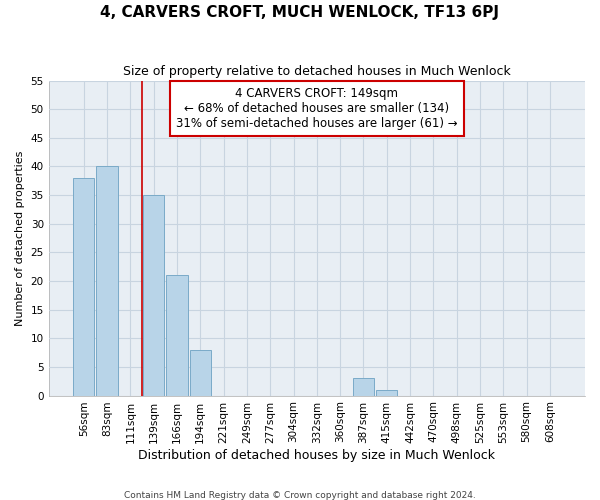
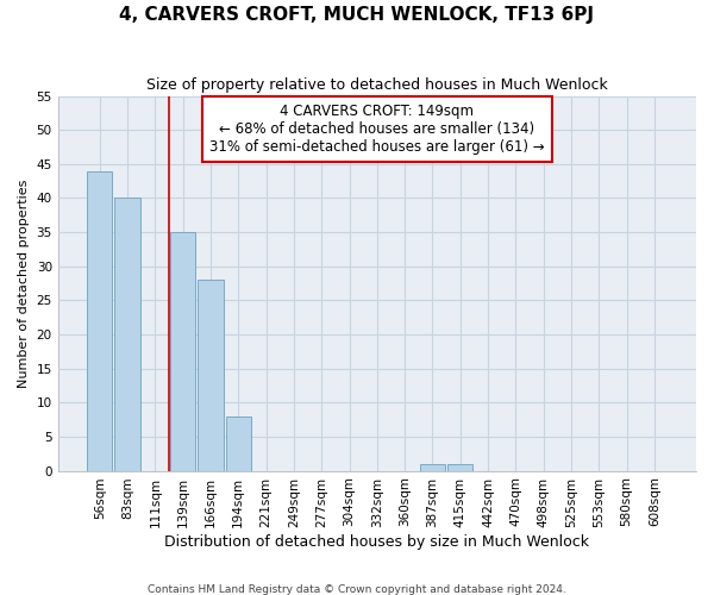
56sqm: 38 -> 44
166sqm: 21 -> 28
387sqm: 3 -> 1
